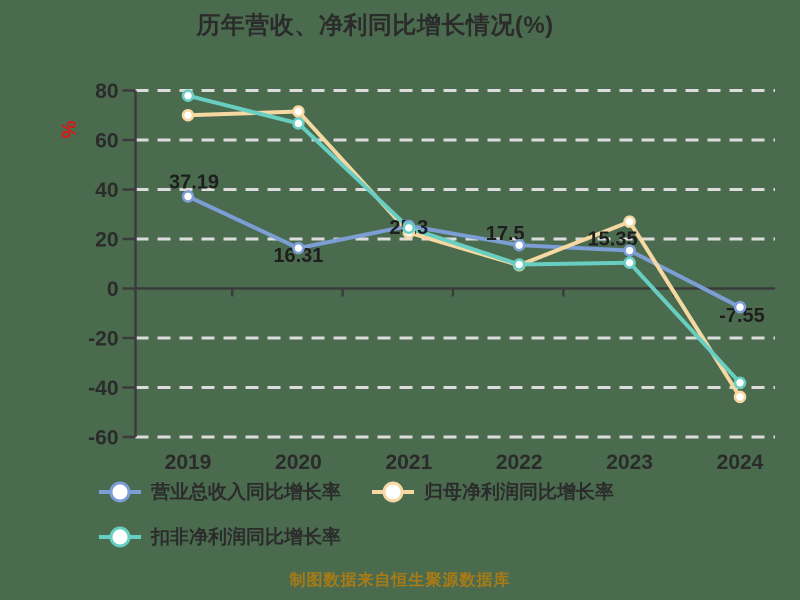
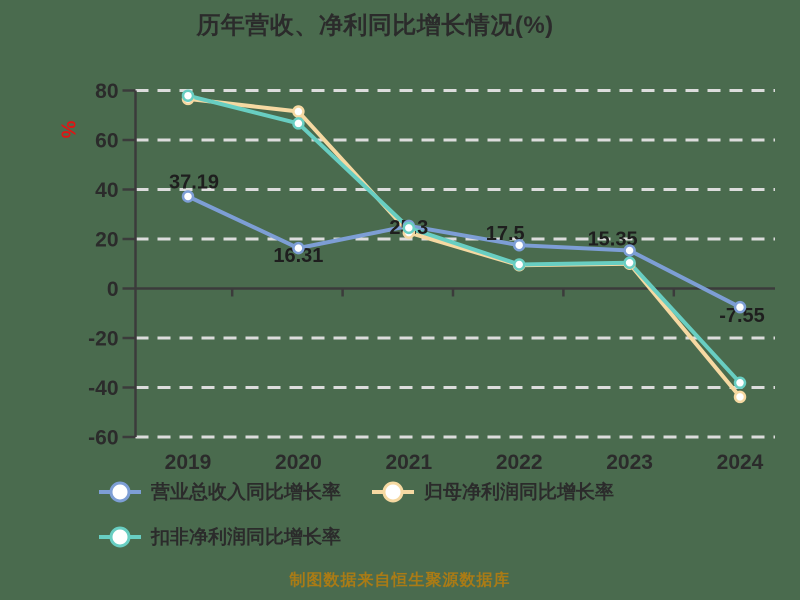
归母净利润同比增长率/2019: 70 -> 77
归母净利润同比增长率/2023: 27 -> 10
